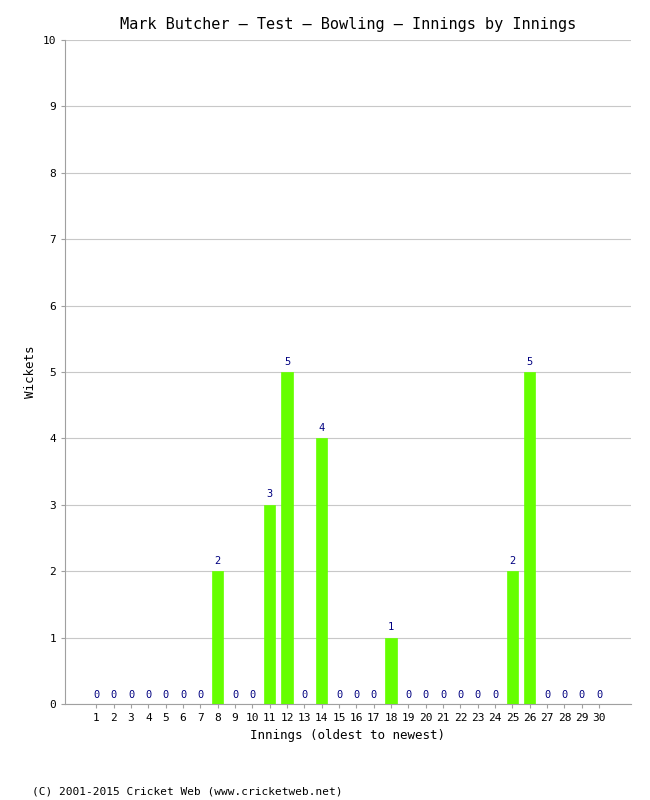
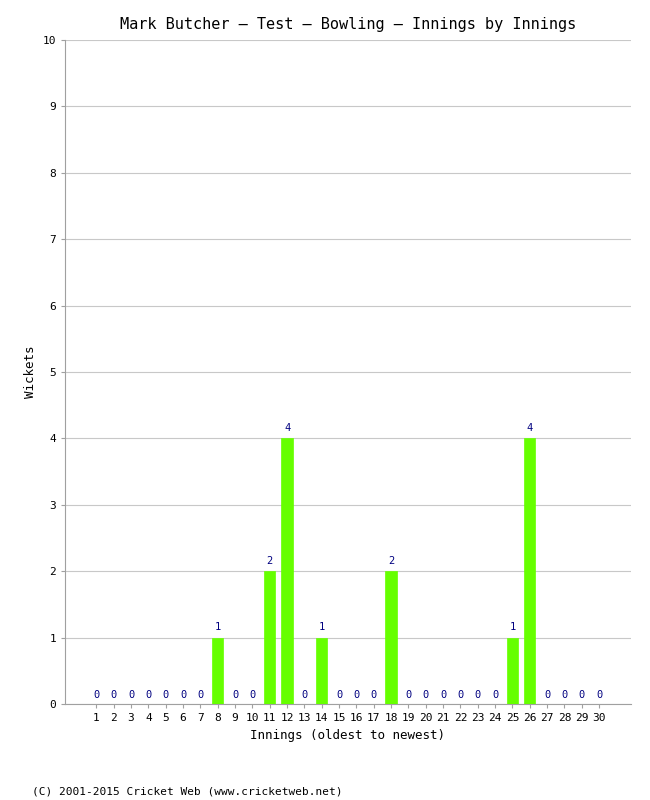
8: 2 -> 1
11: 3 -> 2
12: 5 -> 4
14: 4 -> 1
18: 1 -> 2
25: 2 -> 1
26: 5 -> 4
